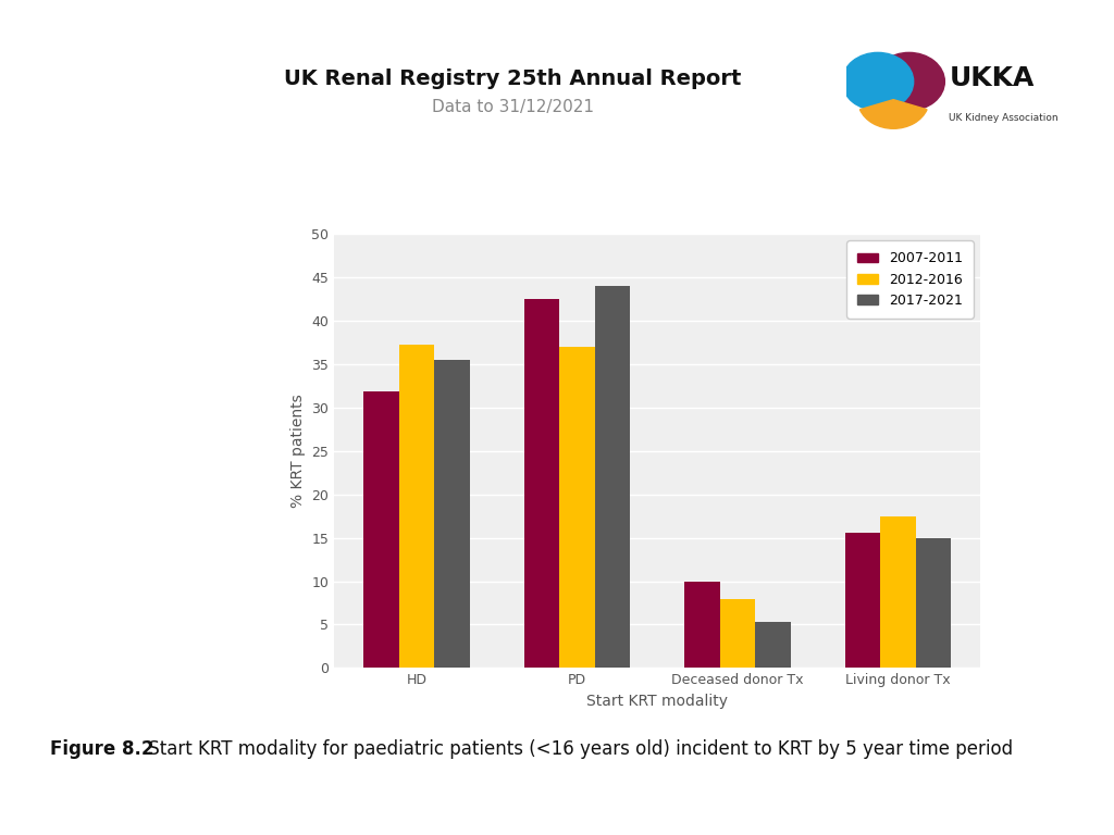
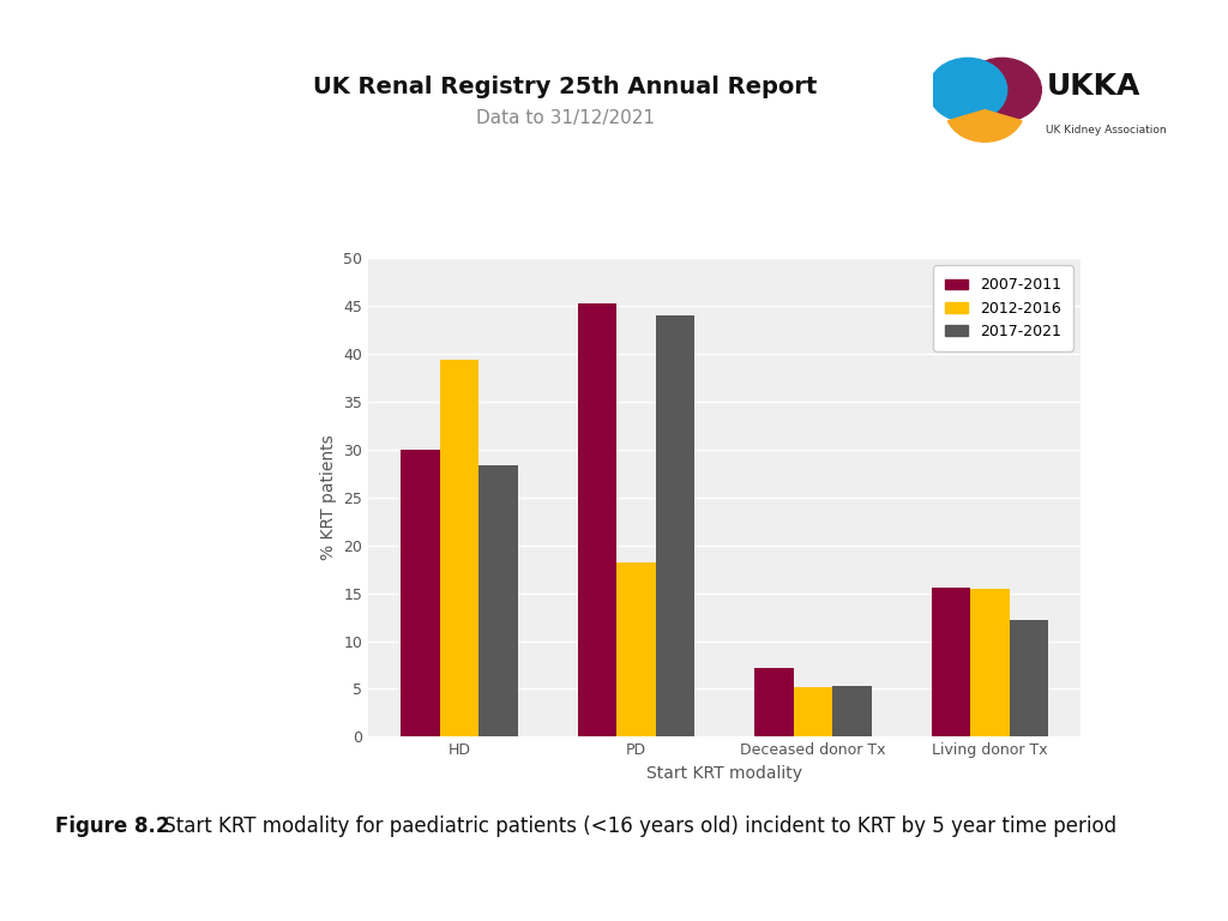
2007-2011/HD: 31.8 -> 30.0
2012-2016/HD: 37.2 -> 39.4
2017-2021/HD: 35.5 -> 28.4
2007-2011/PD: 42.5 -> 45.2
2012-2016/PD: 37.0 -> 18.2
2007-2011/Deceased donor Tx: 10.0 -> 7.2
2012-2016/Deceased donor Tx: 8.0 -> 5.2
2012-2016/Living donor Tx: 17.5 -> 15.4
2017-2021/Living donor Tx: 15.0 -> 12.2
